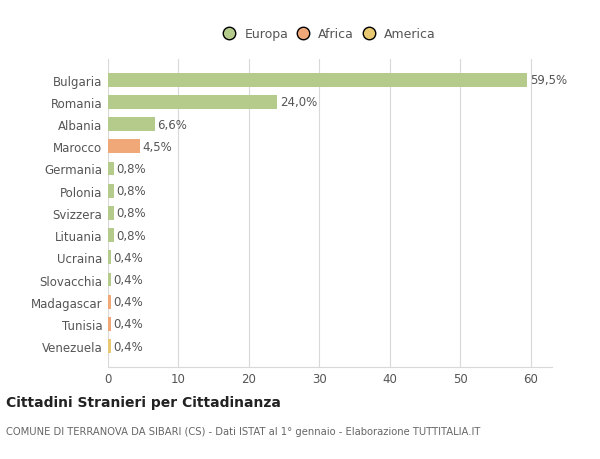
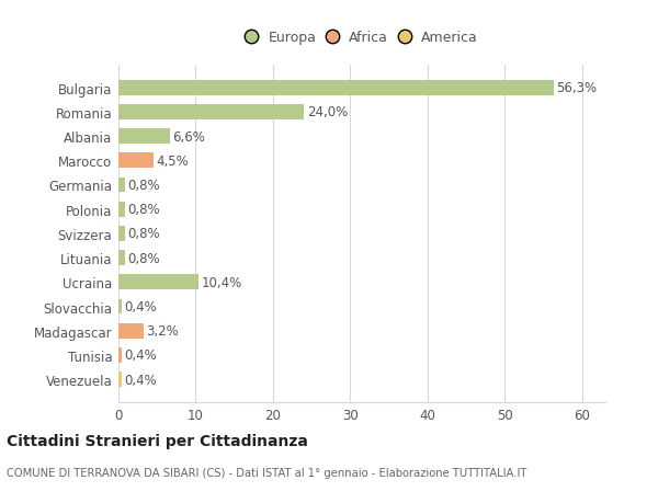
Bulgaria: 59,5% -> 56,3%
Ucraina: 0,4% -> 10,4%
Madagascar: 0,4% -> 3,2%
